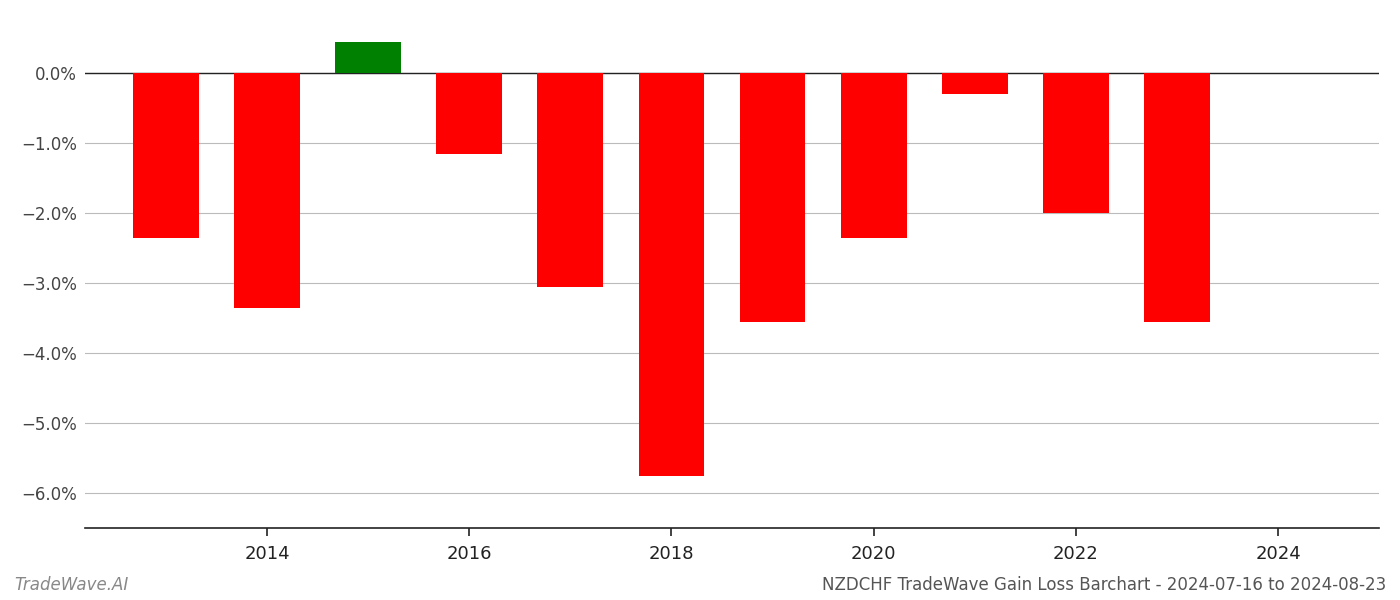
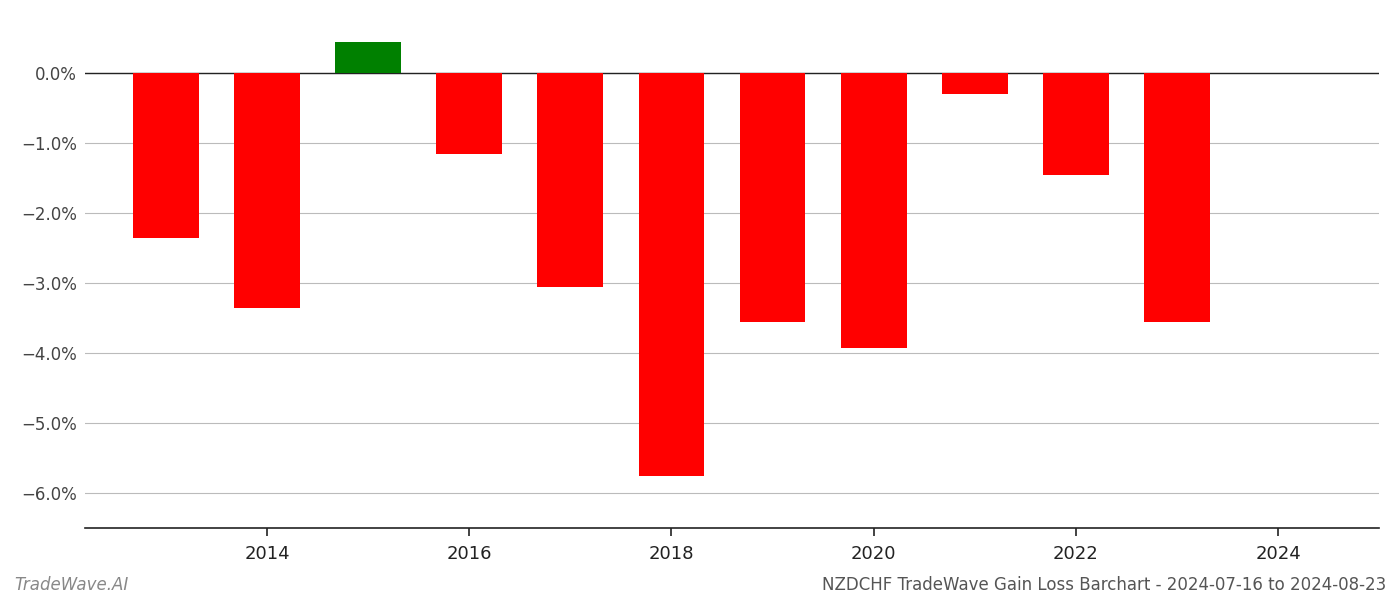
2020: -2.35% -> -3.92%
2022: -2.00% -> -1.46%
